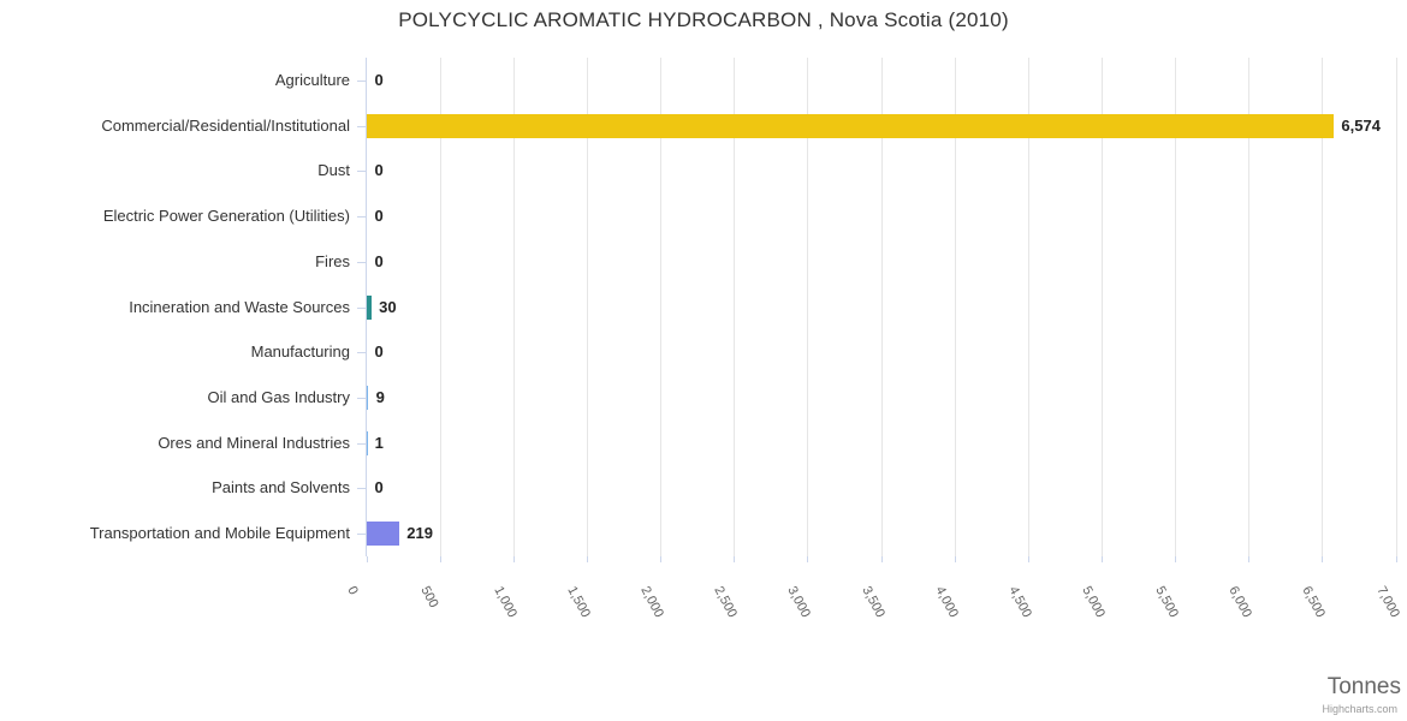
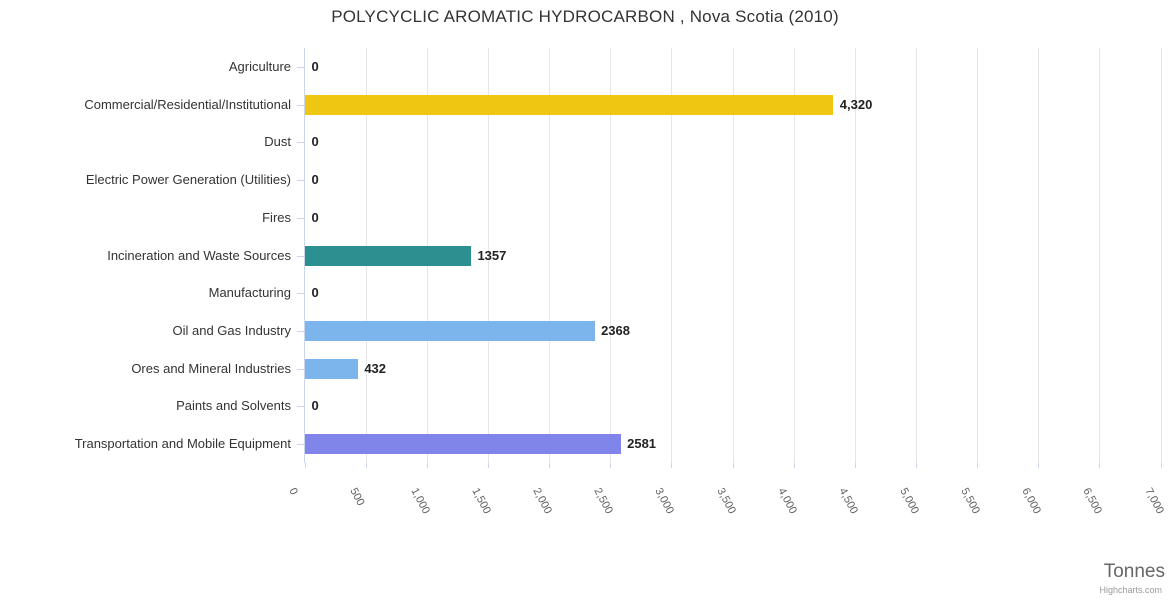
Commercial/Residential/Institutional: 6,574 -> 4,320
Incineration and Waste Sources: 30 -> 1357
Oil and Gas Industry: 9 -> 2368
Ores and Mineral Industries: 1 -> 432
Transportation and Mobile Equipment: 219 -> 2581
